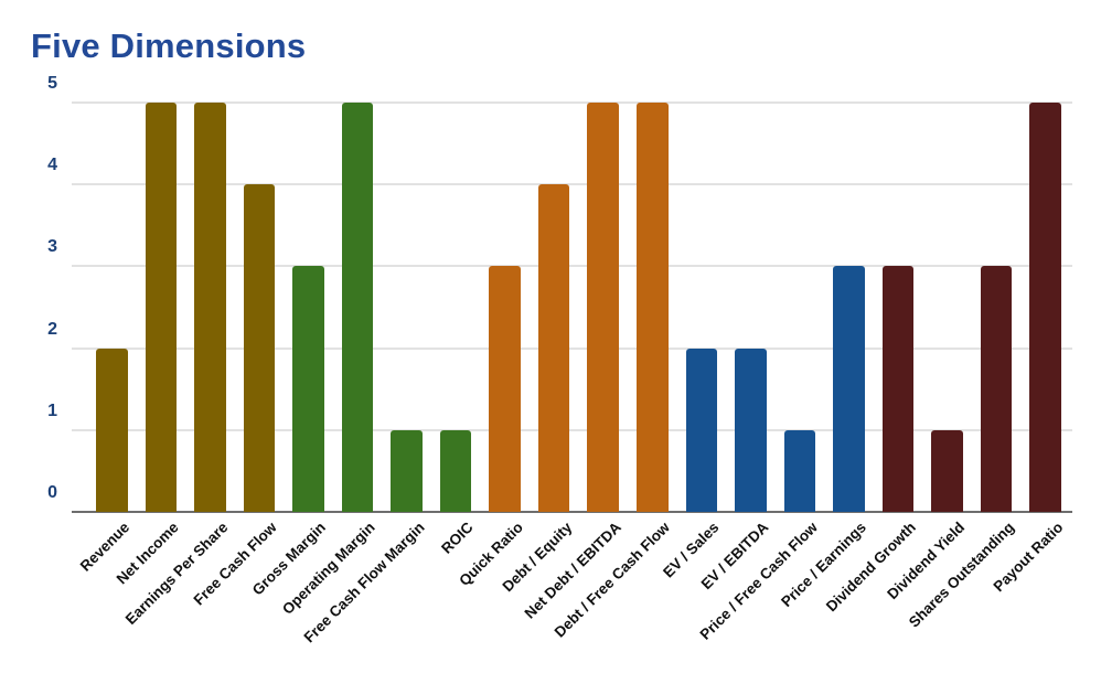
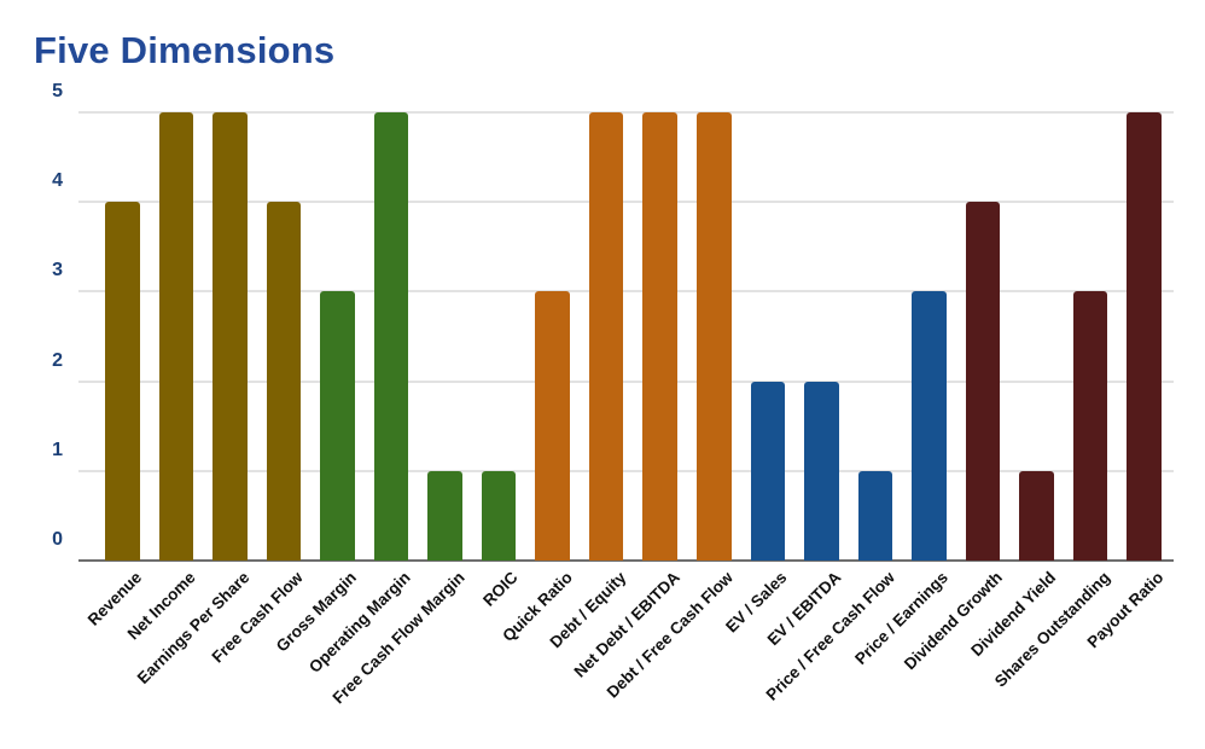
Revenue: 2 -> 4
Debt / Equity: 4 -> 5
Dividend Growth: 3 -> 4
